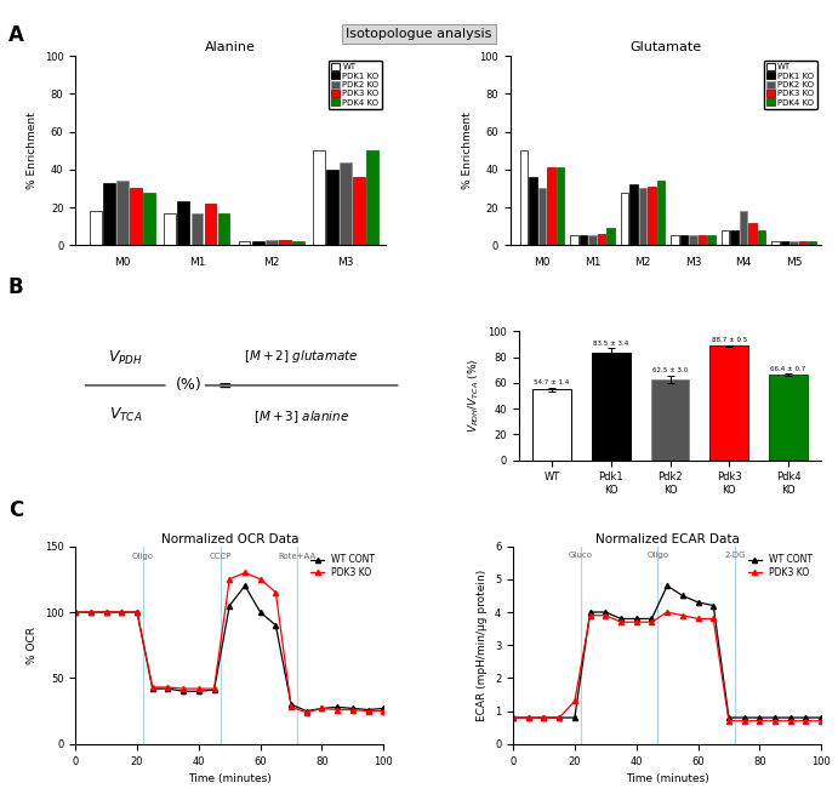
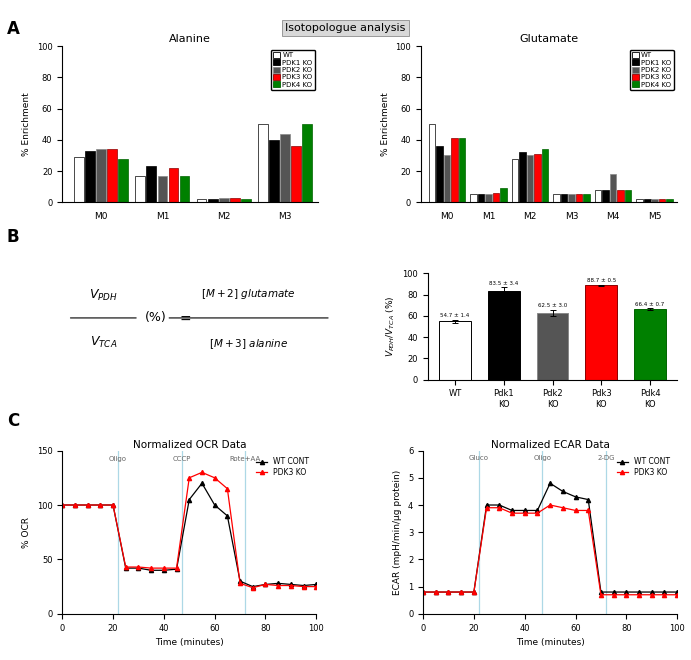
Alanine/WT/M0: 18 -> 29
Alanine/PDK3 KO/M0: 30 -> 34
Glutamate/PDK3 KO/M4: 12 -> 8
Normalized ECAR Data/PDK3 KO/20: 1.3 -> 0.8
